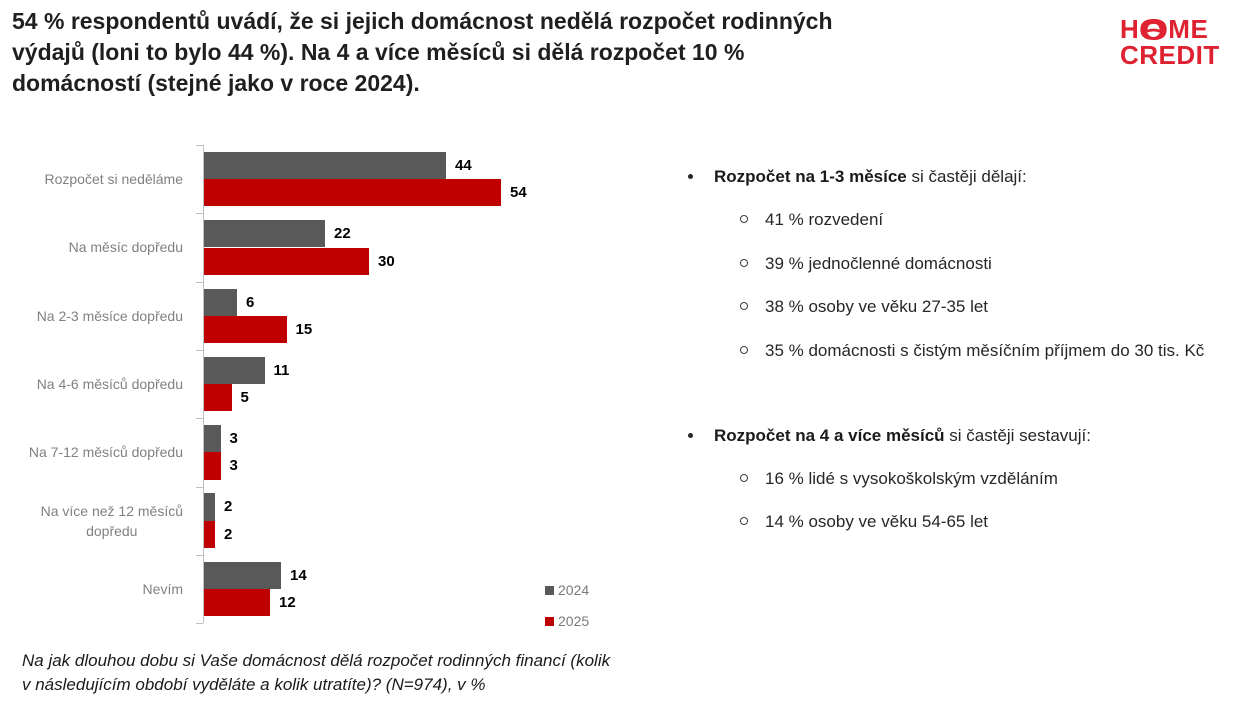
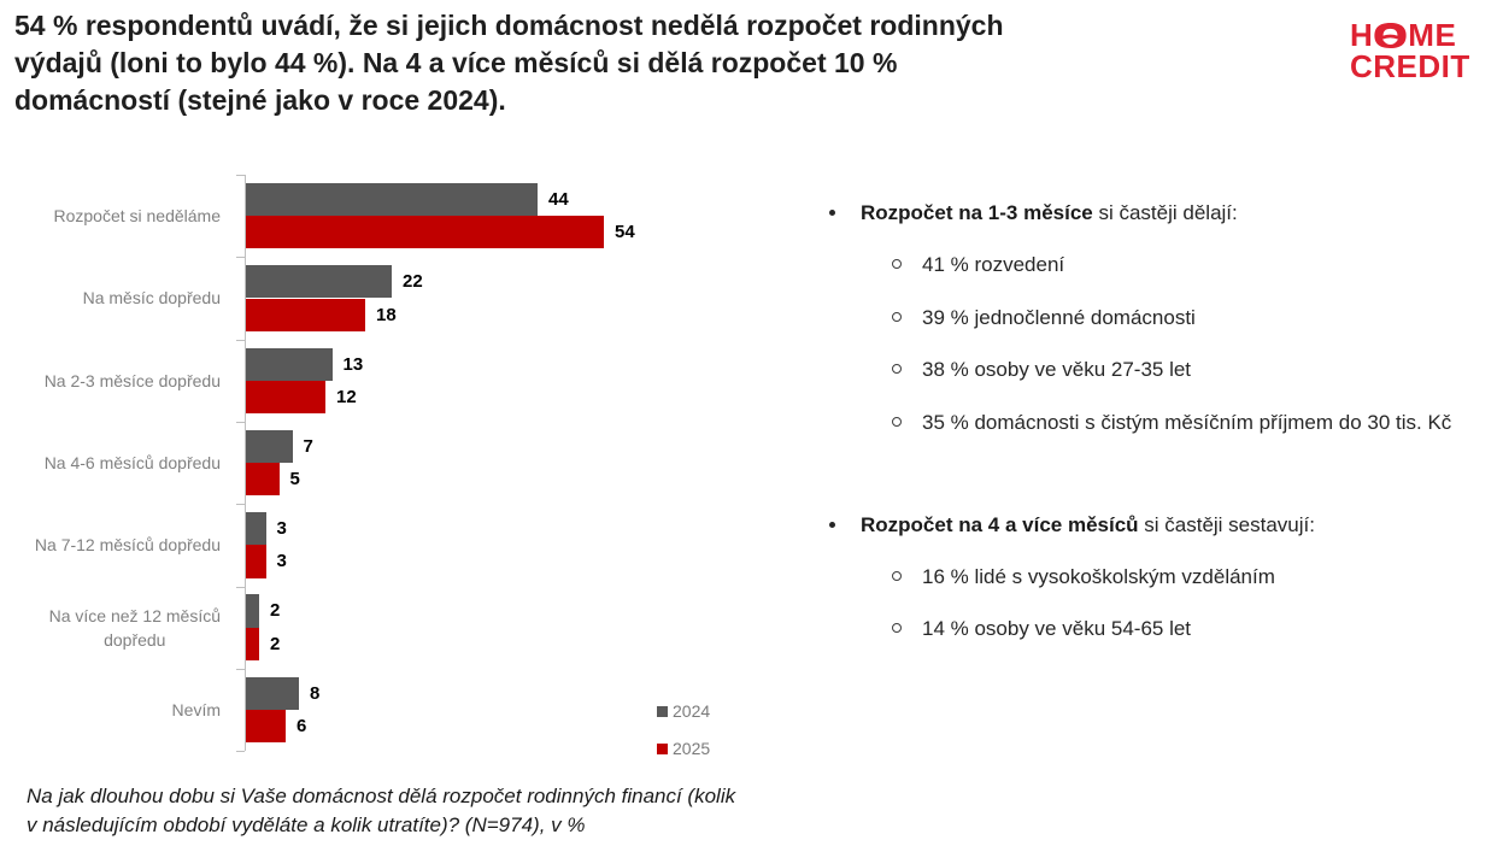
2025/Na měsíc dopředu: 30 -> 18
2024/Na 2-3 měsíce dopředu: 6 -> 13
2025/Na 2-3 měsíce dopředu: 15 -> 12
2024/Na 4-6 měsíců dopředu: 11 -> 7
2024/Nevím: 14 -> 8
2025/Nevím: 12 -> 6
